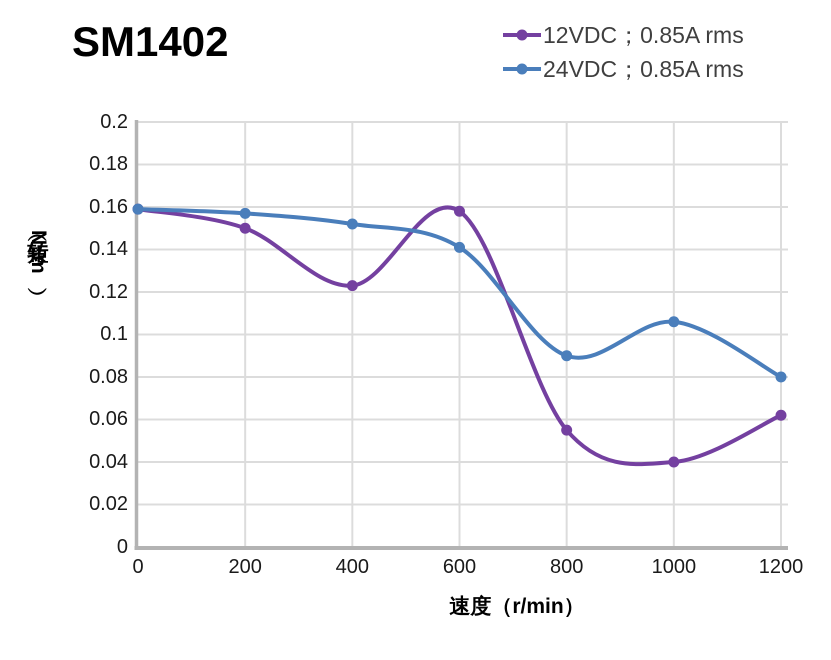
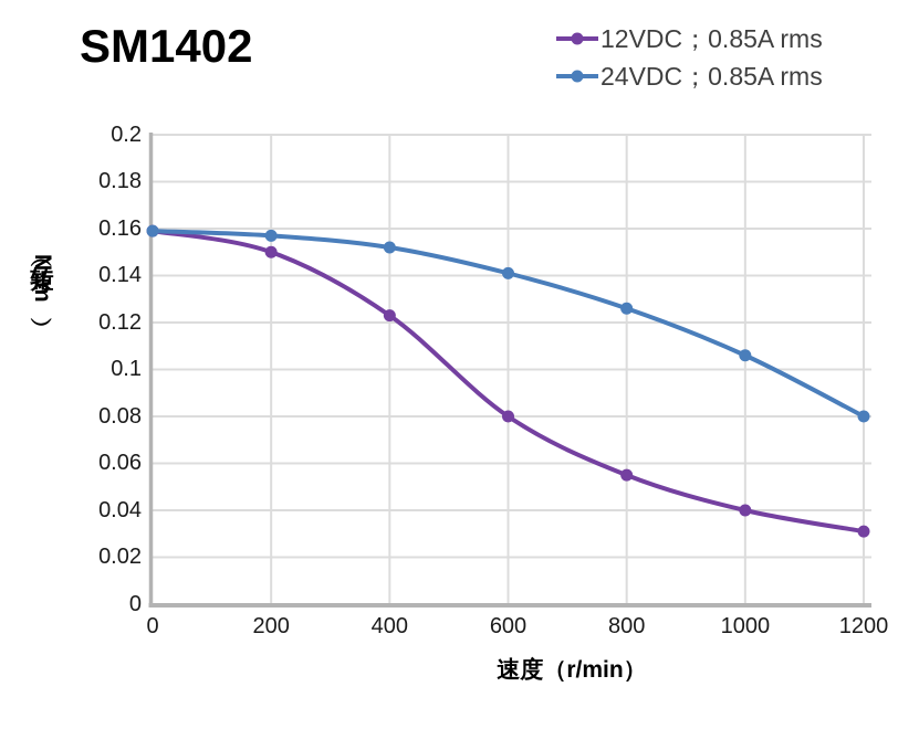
12VDC；0.85A rms/600: 0.158 -> 0.080
24VDC；0.85A rms/800: 0.090 -> 0.126
12VDC；0.85A rms/1200: 0.062 -> 0.031
